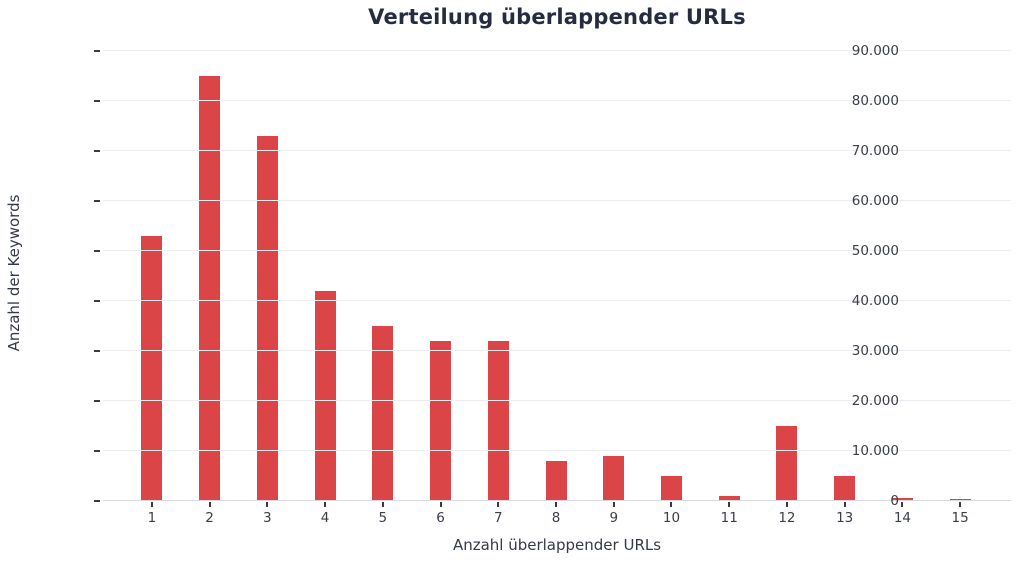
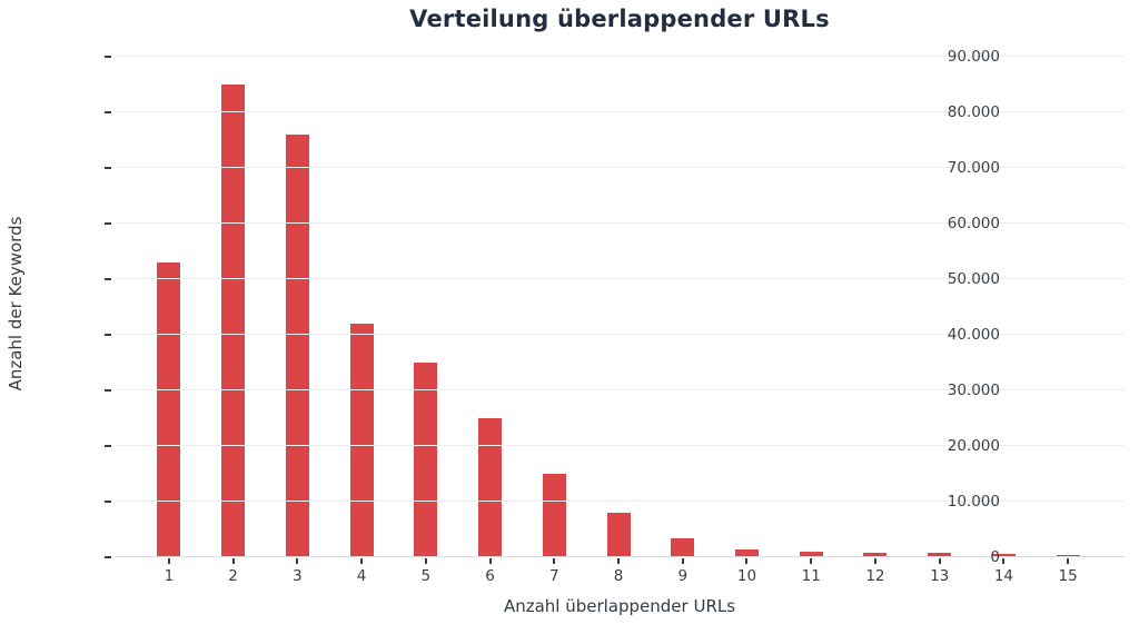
3: 73000 -> 76000
6: 32000 -> 25000
7: 32000 -> 15000
9: 9000 -> 4000
10: 5000 -> 2000
12: 15000 -> 1000
13: 5000 -> 1000
